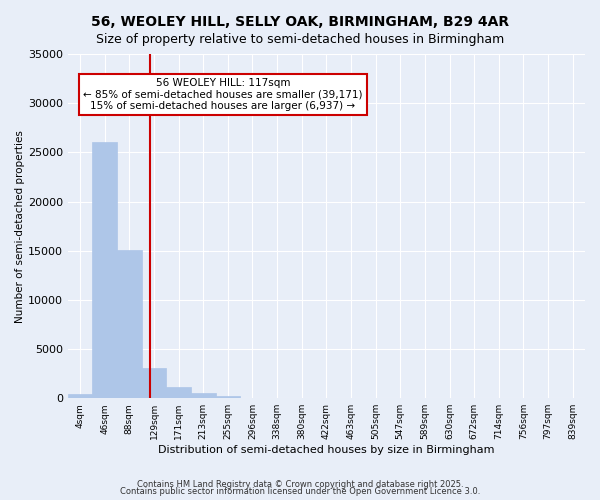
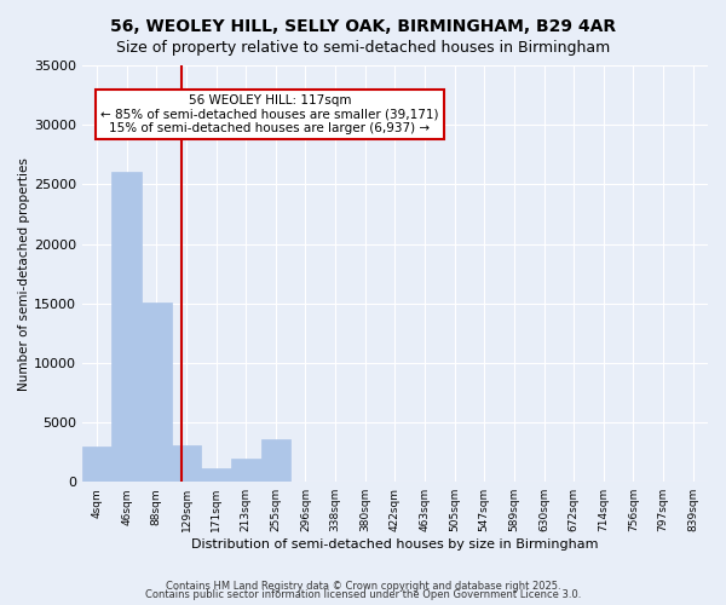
4sqm: 400 -> 3000
213sqm: 500 -> 2000
255sqm: 200 -> 3600
